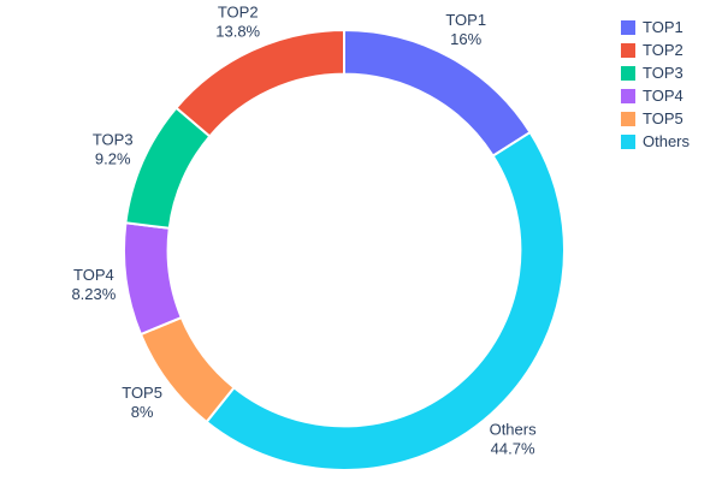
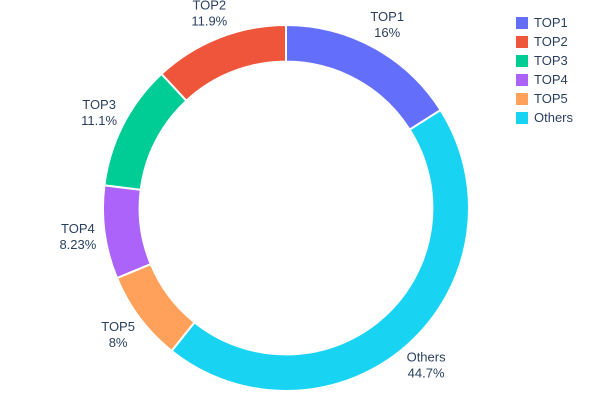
TOP2: 13.8% -> 11.9%
TOP3: 9.2% -> 11.1%
